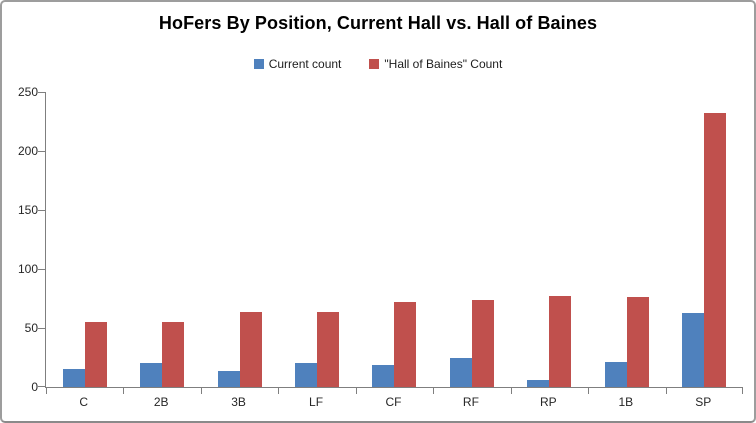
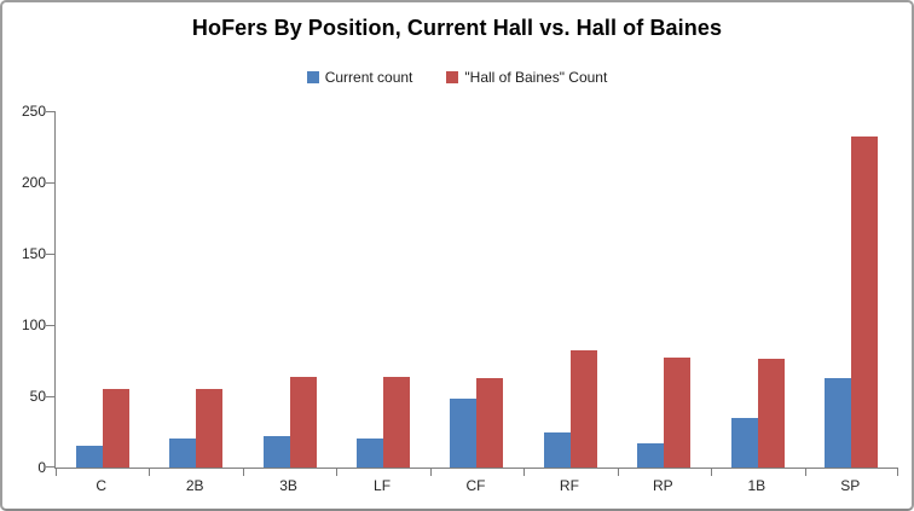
Current count/3B: 14 -> 22
Current count/CF: 19 -> 48
"Hall of Baines" Count/CF: 72 -> 63
"Hall of Baines" Count/RF: 74 -> 82
Current count/RP: 6 -> 17
Current count/1B: 21 -> 35
